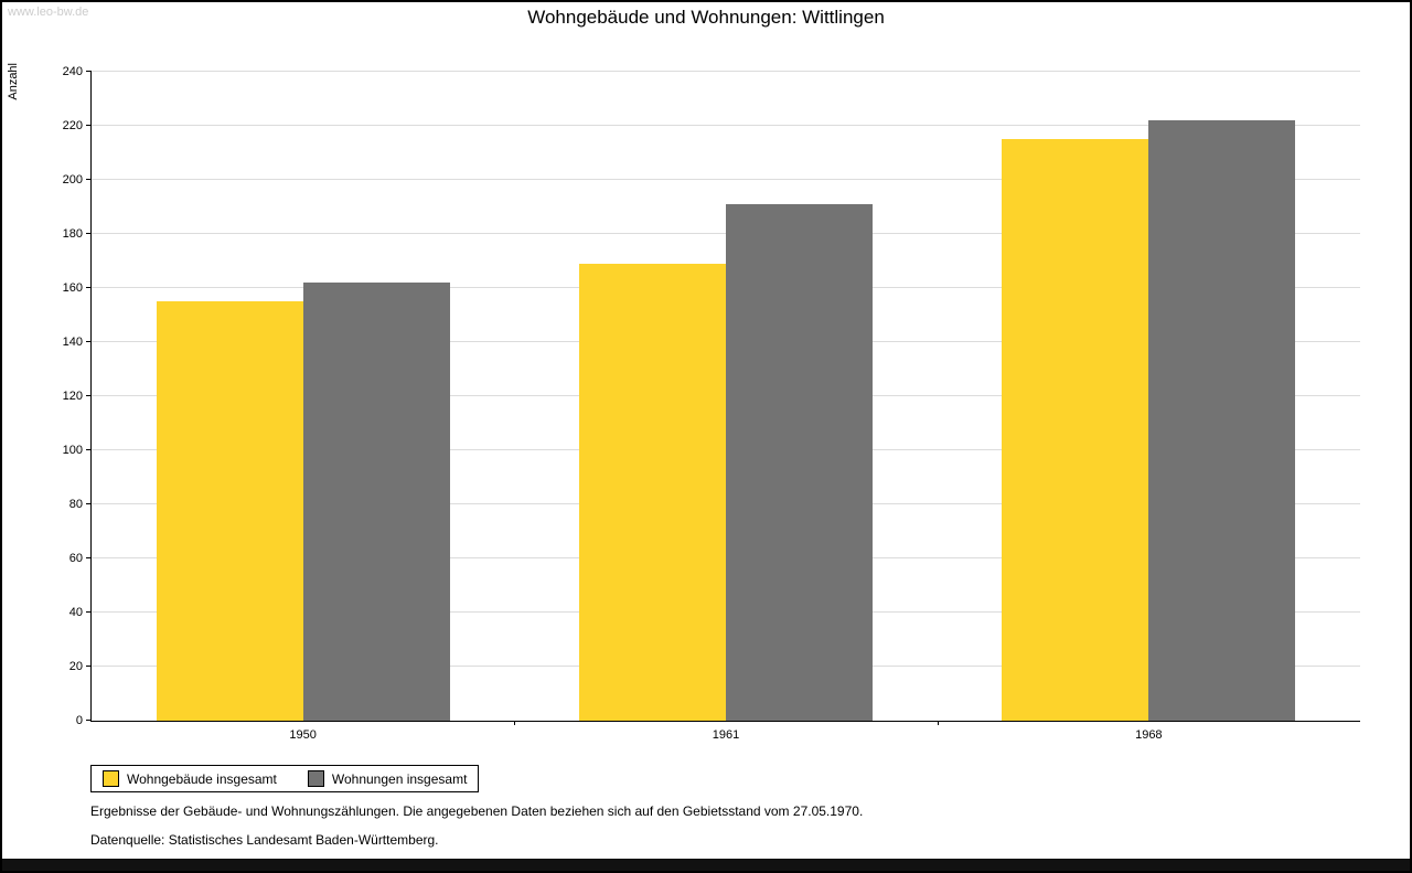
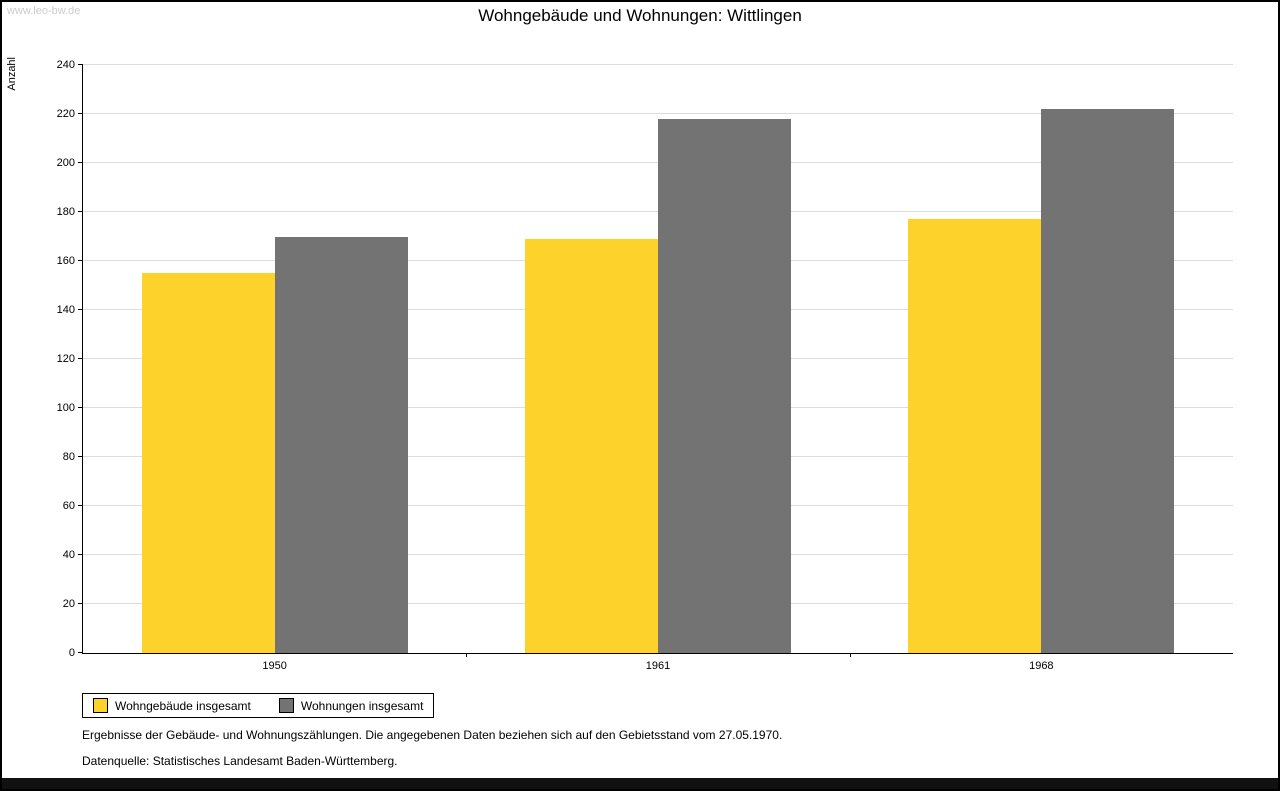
Wohnungen insgesamt/1950: 162 -> 170
Wohnungen insgesamt/1961: 191 -> 218
Wohngebäude insgesamt/1968: 215 -> 177
